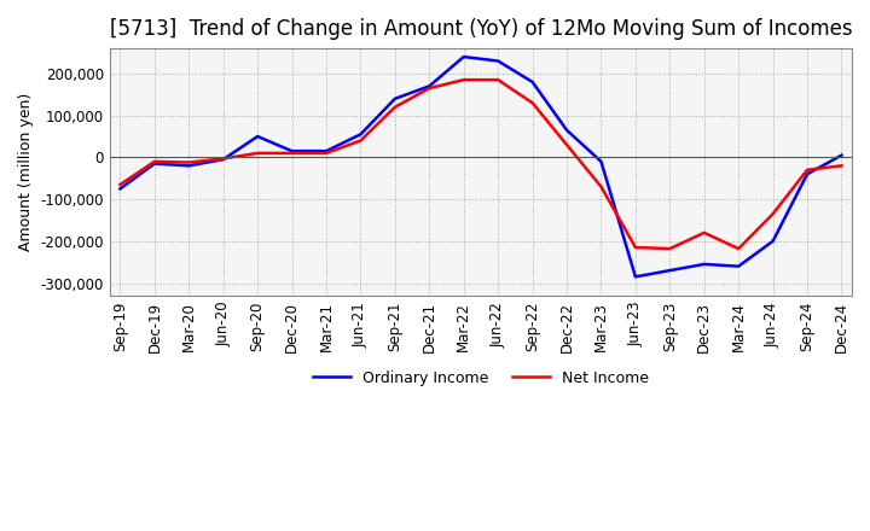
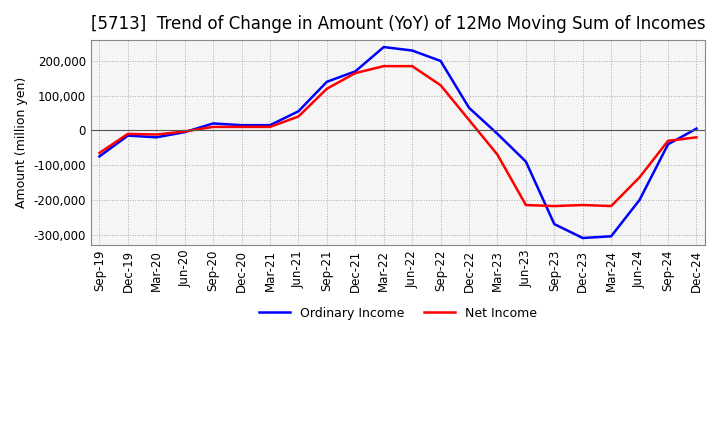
Ordinary Income/Sep-20: 50,000 -> 20,000
Ordinary Income/Sep-22: 180,000 -> 200,000
Ordinary Income/Jun-23: -285,000 -> -90,000
Ordinary Income/Dec-23: -255,000 -> -310,000
Net Income/Dec-23: -180,000 -> -215,000
Ordinary Income/Mar-24: -260,000 -> -305,000
